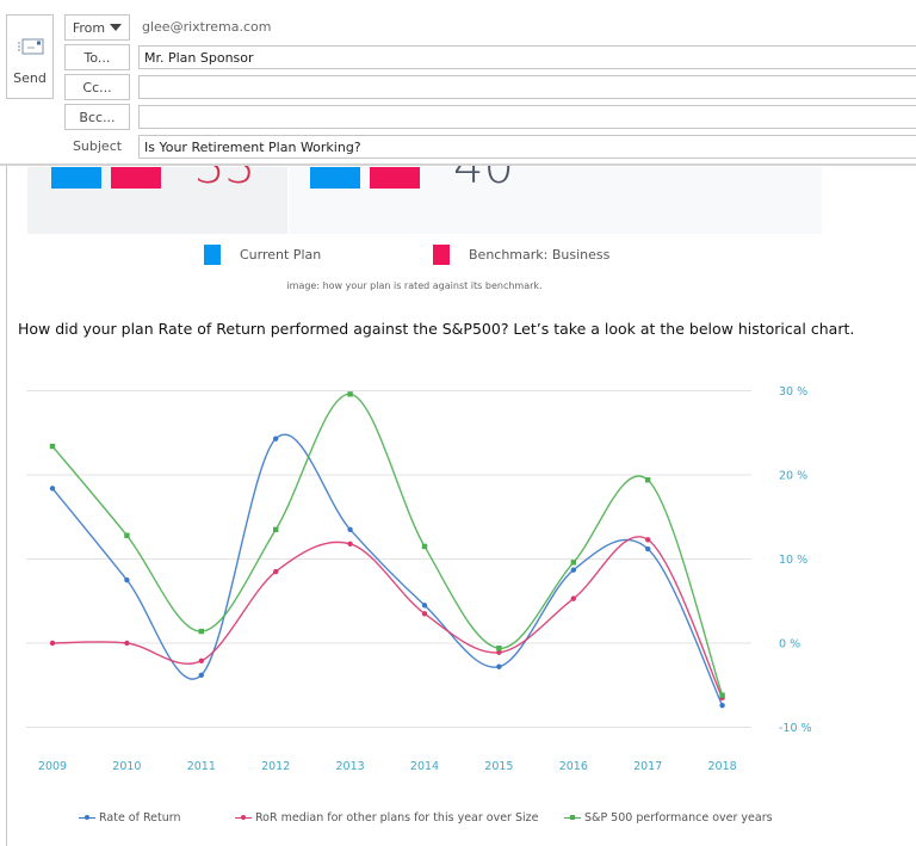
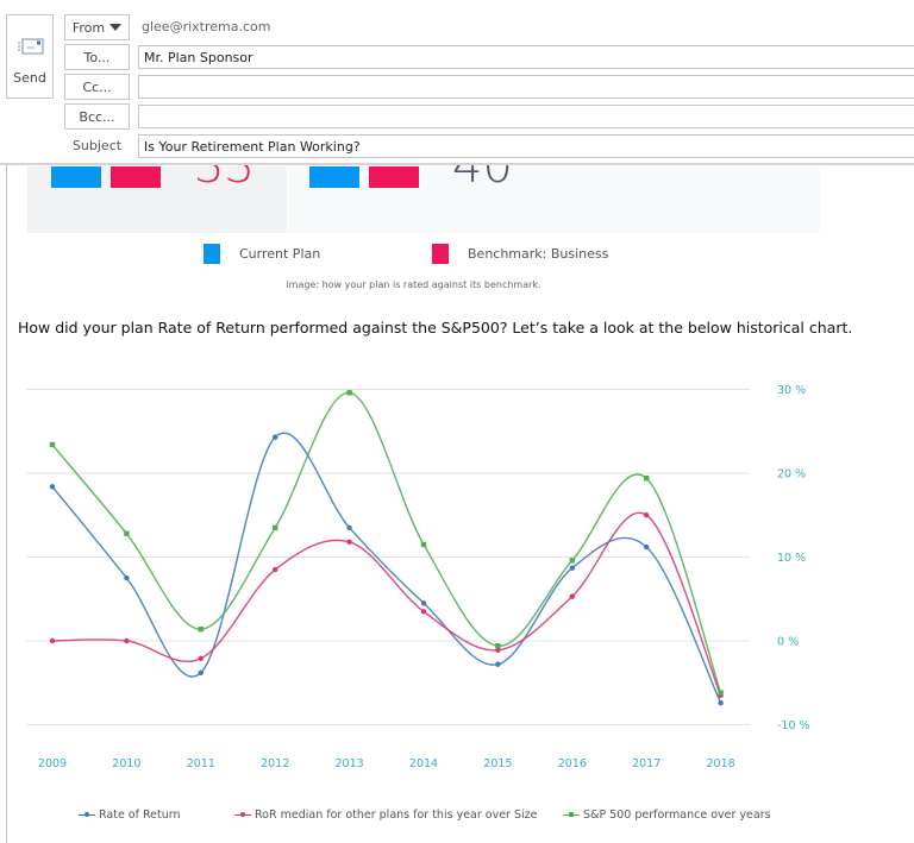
RoR median for other plans for this year over Size/2017: 12% -> 15%
